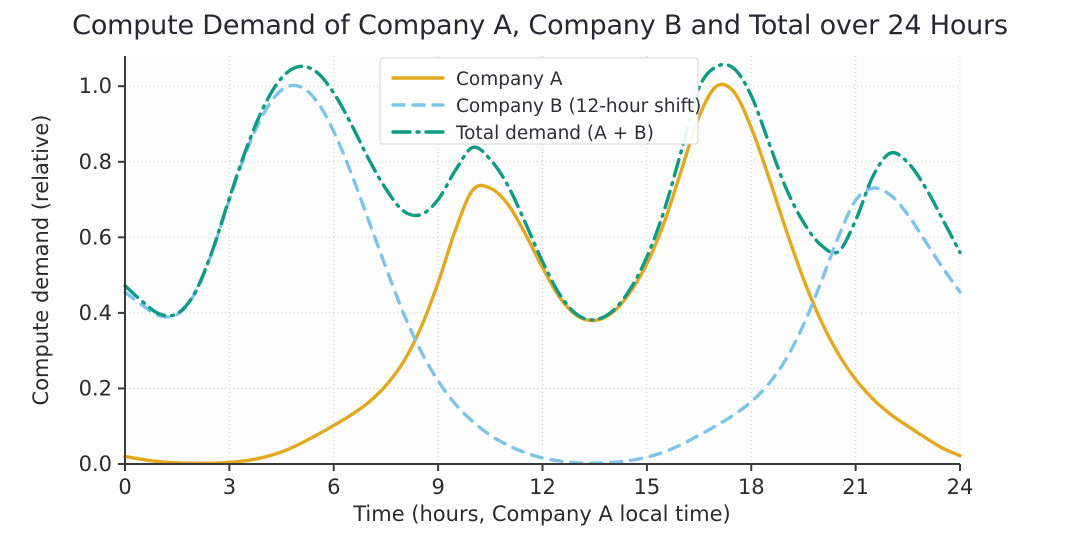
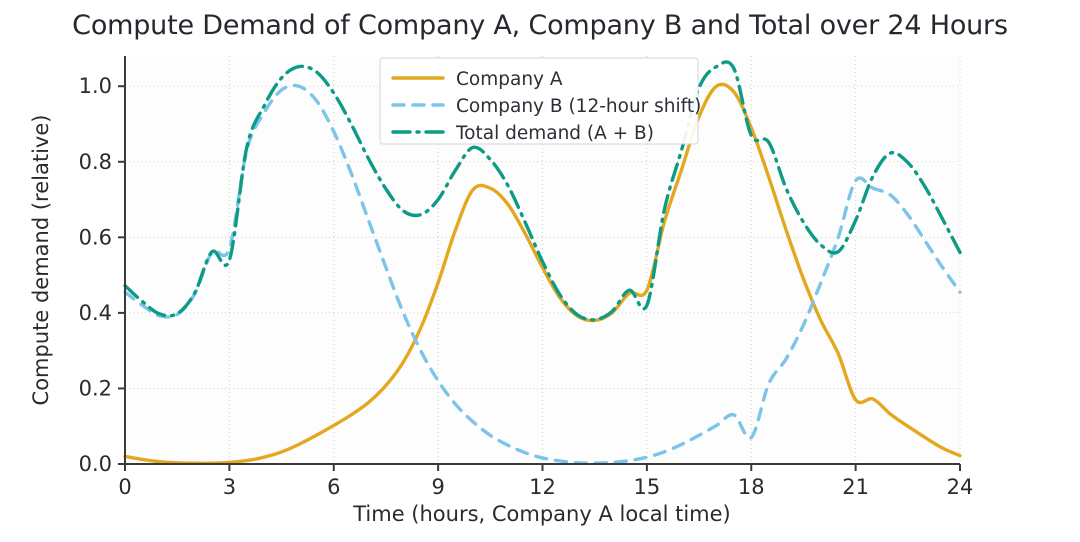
Company B (12-hour shift)/3: 0.70 -> 0.57
Total demand (A + B)/3: 0.70 -> 0.54
Company A/15: 0.53 -> 0.46
Total demand (A + B)/15: 0.55 -> 0.42
Company B (12-hour shift)/18: 0.17 -> 0.07
Total demand (A + B)/18: 0.97 -> 0.87
Company A/21: 0.22 -> 0.17
Company B (12-hour shift)/21: 0.70 -> 0.75
